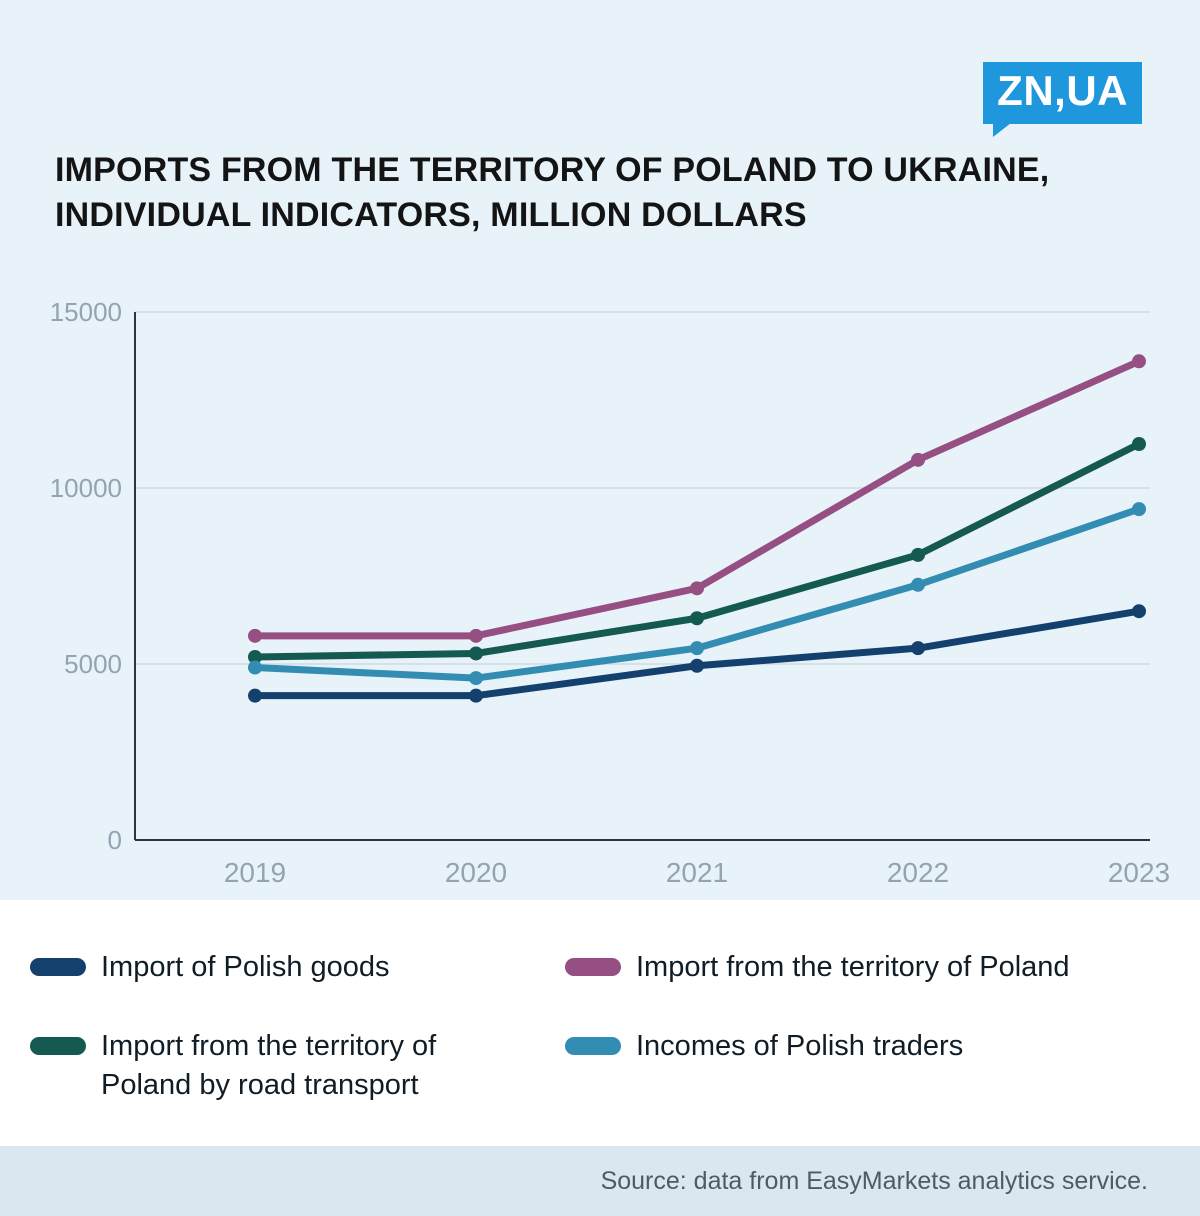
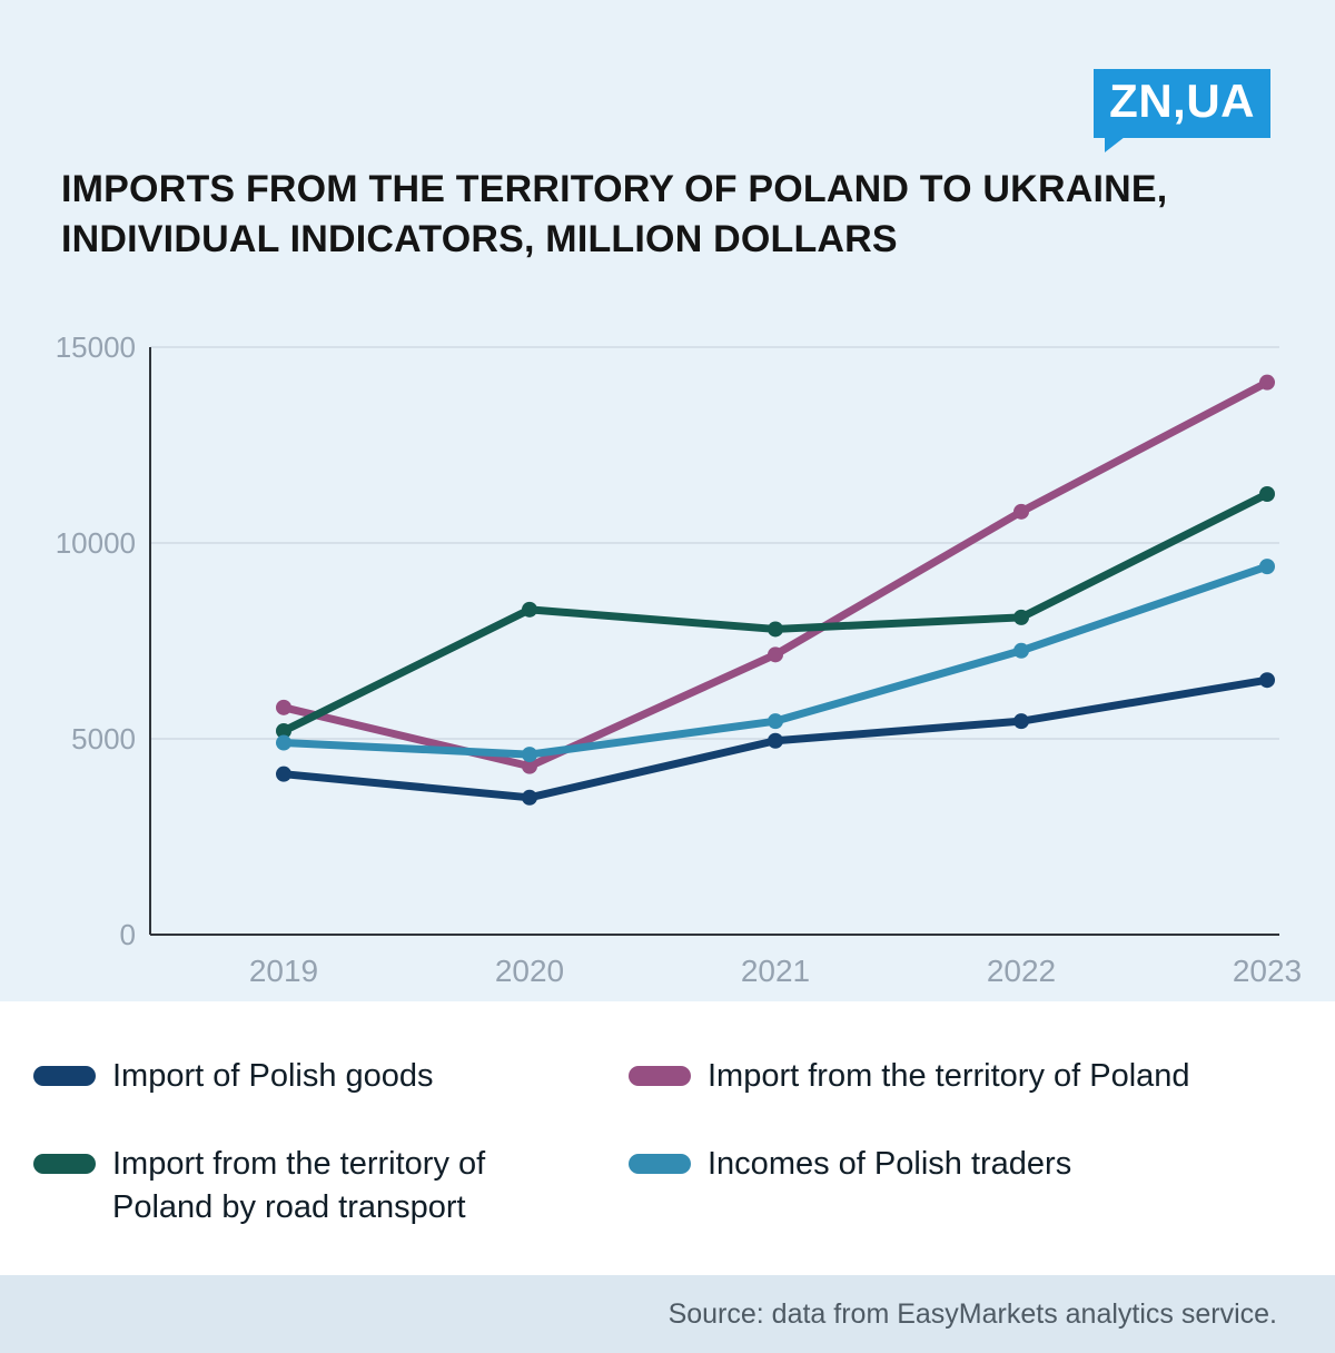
Import of Polish goods/2020: 4100 -> 3500
Import from the territory of Poland/2020: 5800 -> 4300
Import from the territory of Poland by road transport/2020: 5300 -> 8300
Import from the territory of Poland by road transport/2021: 6300 -> 7800
Import from the territory of Poland/2023: 13600 -> 14100
